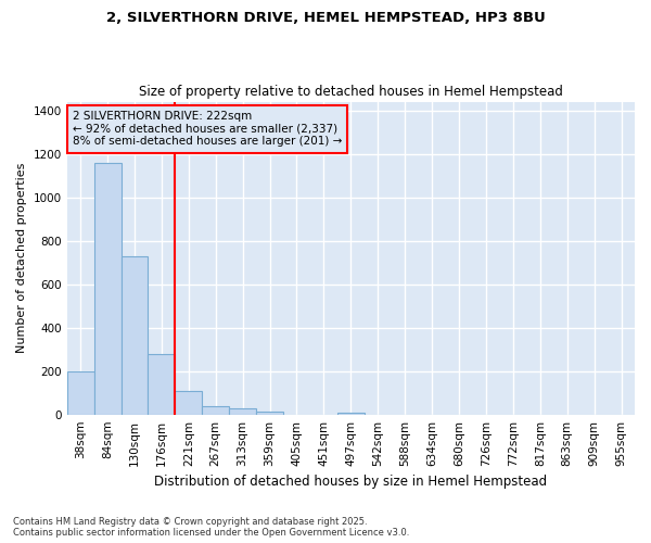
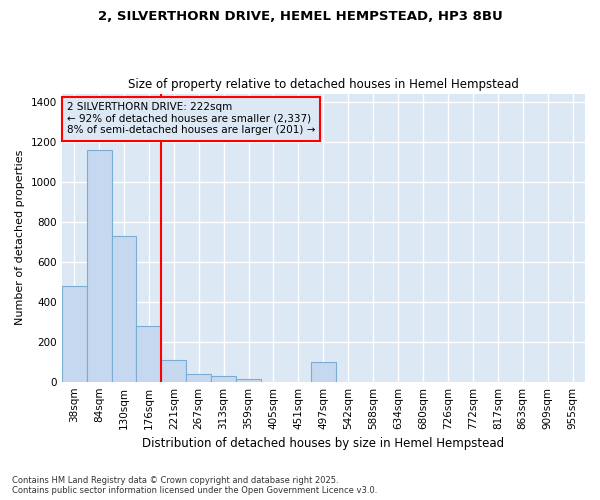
38sqm: 200 -> 480
497sqm: 10 -> 100
